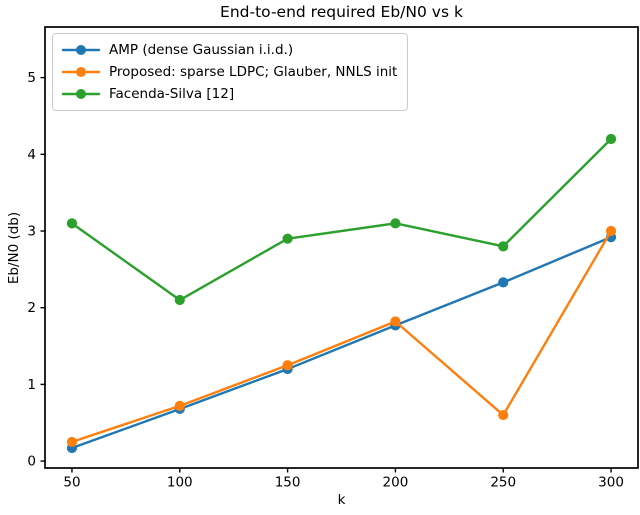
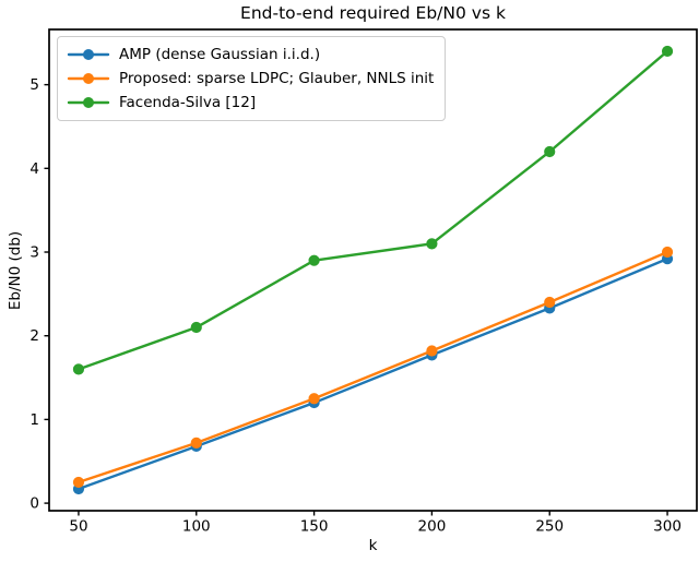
Facenda-Silva [12]/50: 3.1 -> 1.6
Proposed: sparse LDPC; Glauber, NNLS init/250: 0.6 -> 2.4
Facenda-Silva [12]/250: 2.8 -> 4.2
Facenda-Silva [12]/300: 4.2 -> 5.4
